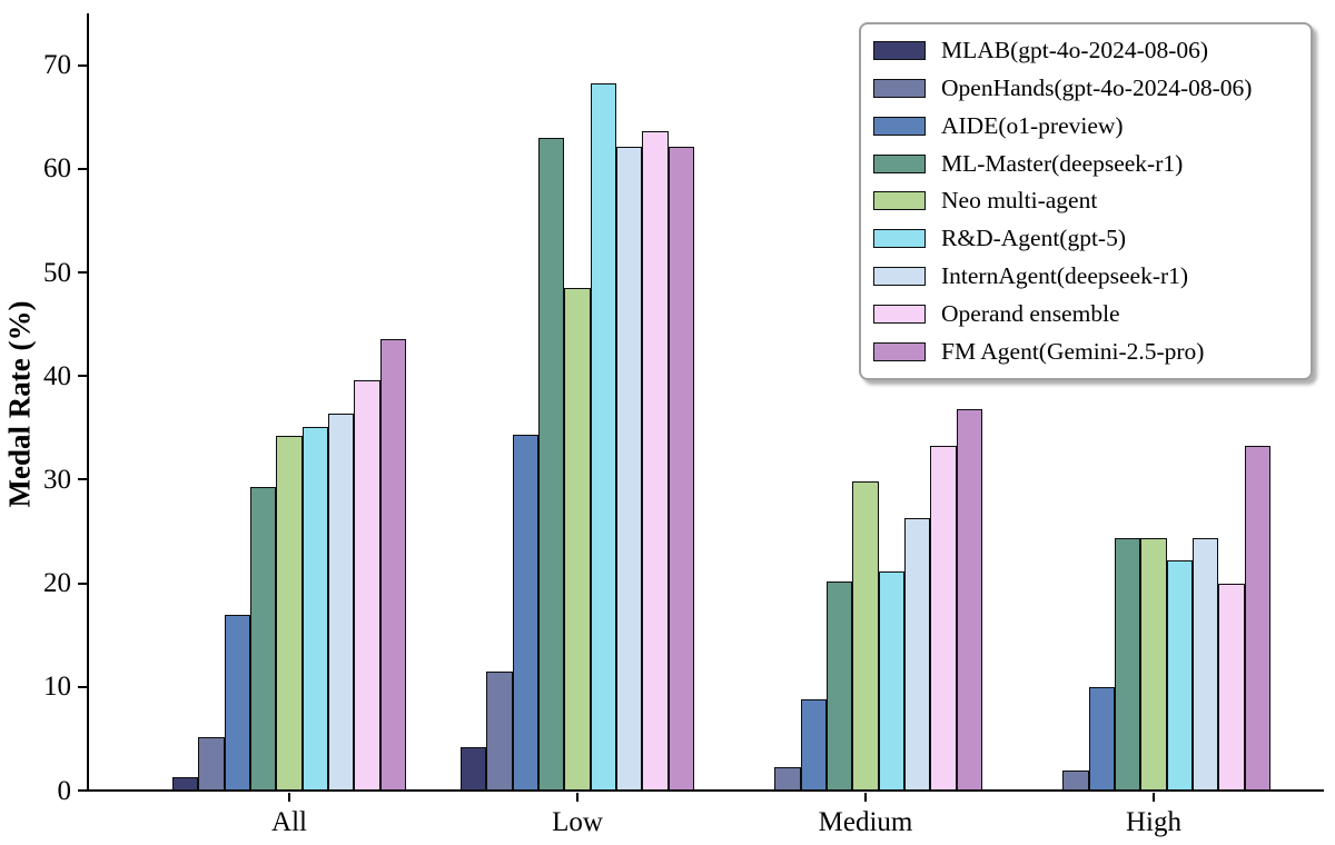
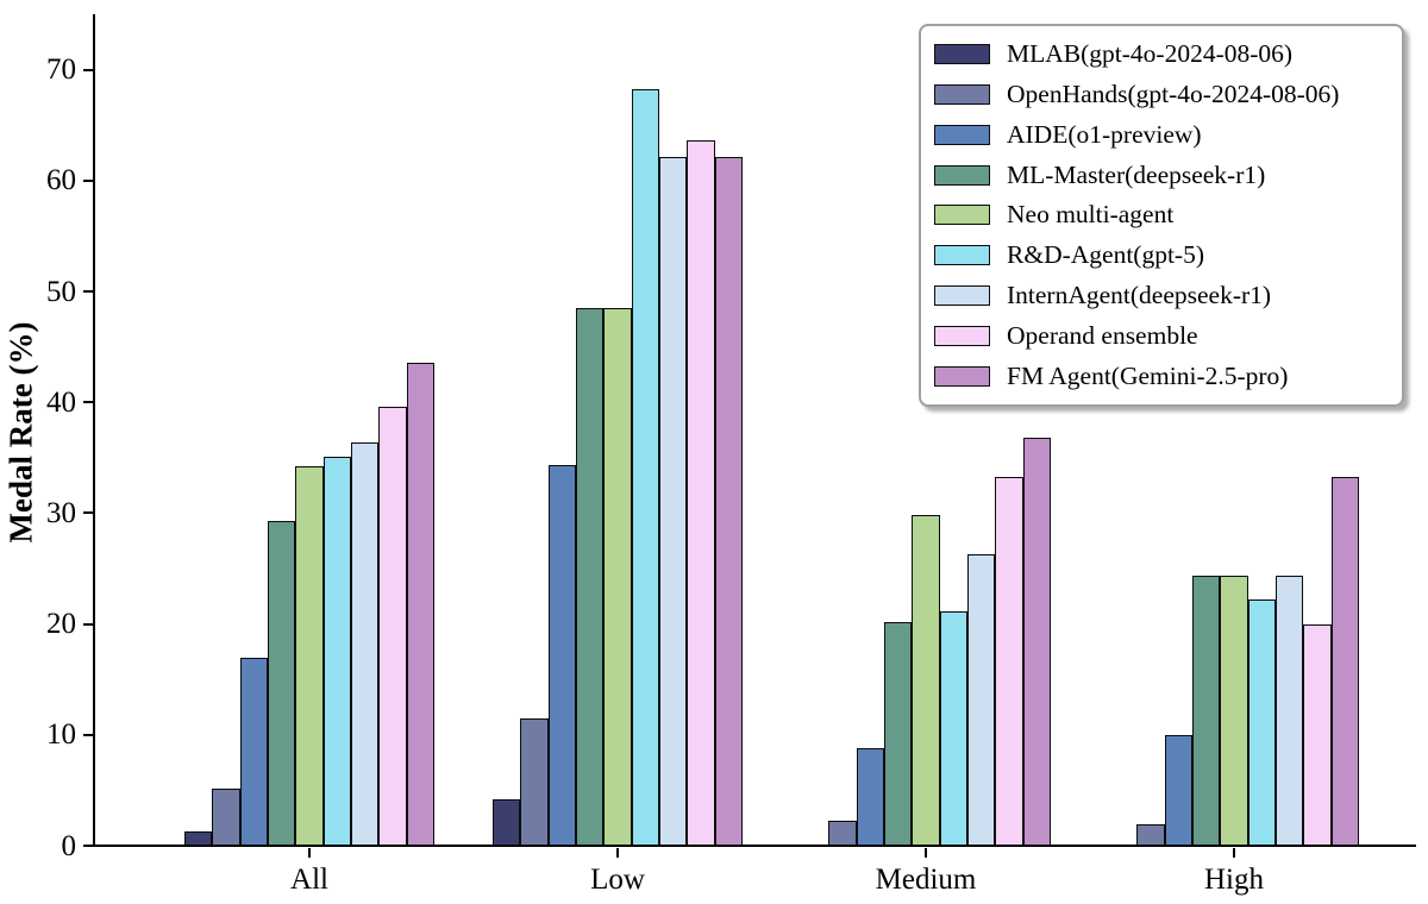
ML-Master(deepseek-r1)/Low: 63 -> 48
